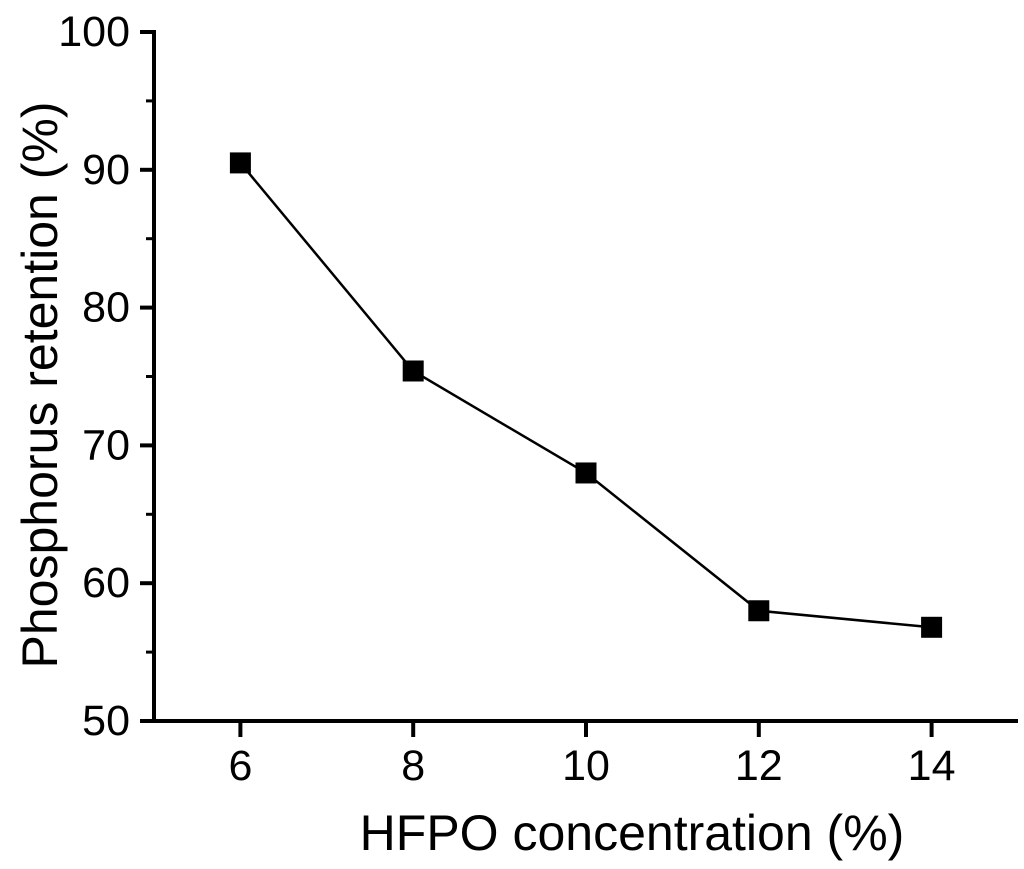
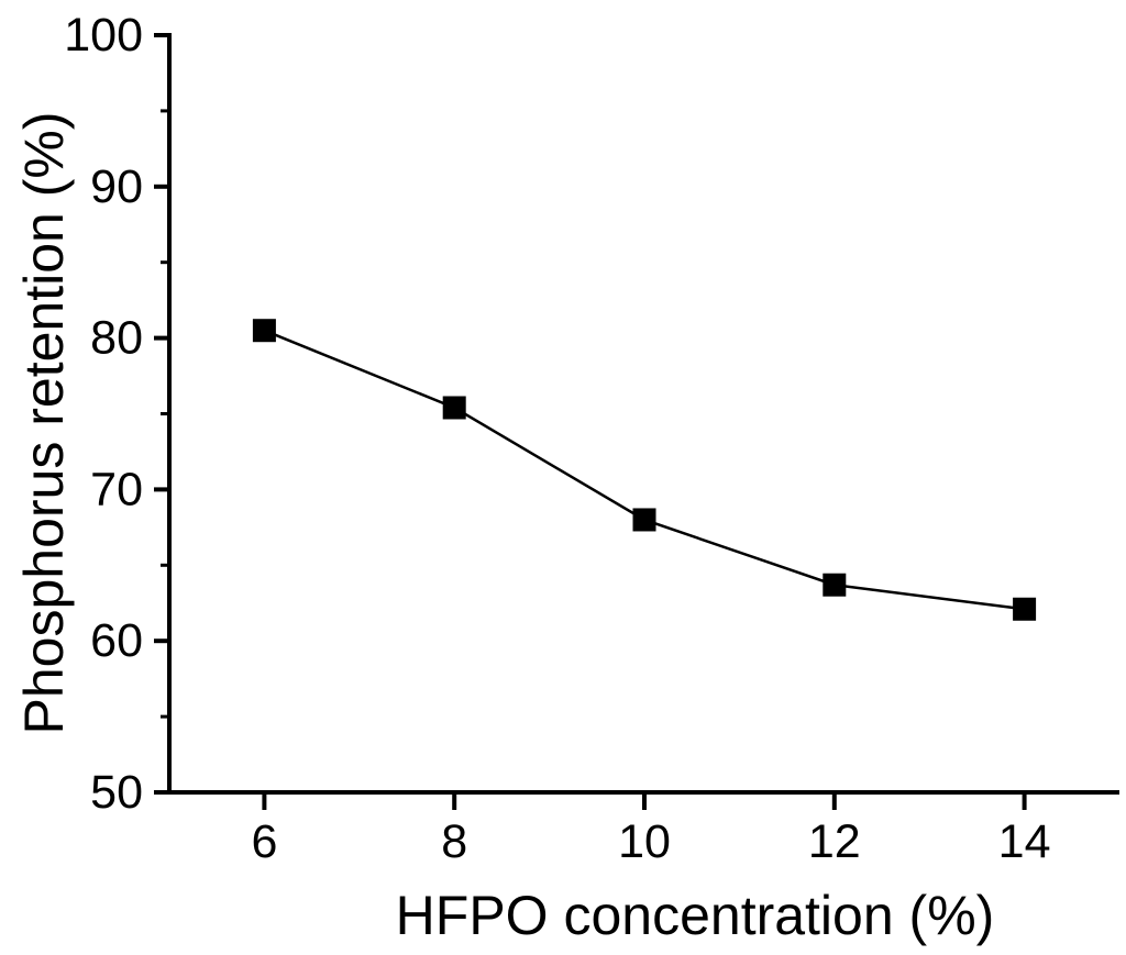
6: 90.5 -> 80.5
12: 58.0 -> 63.7
14: 56.8 -> 62.1
